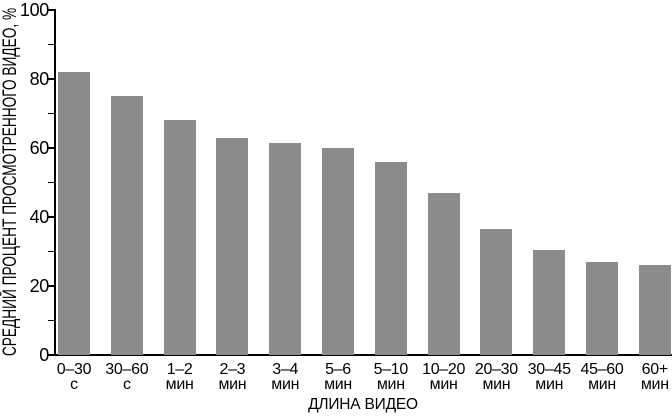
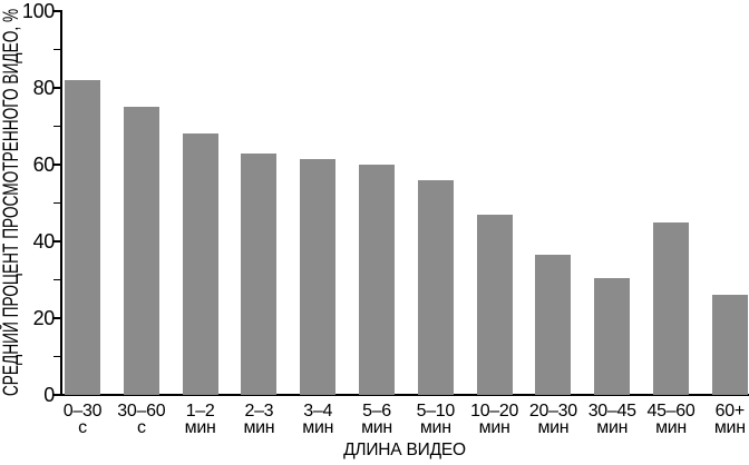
45–60: 27 -> 45
